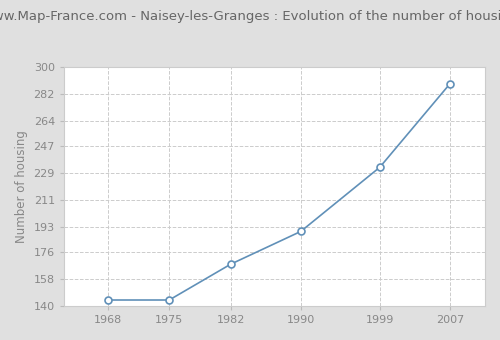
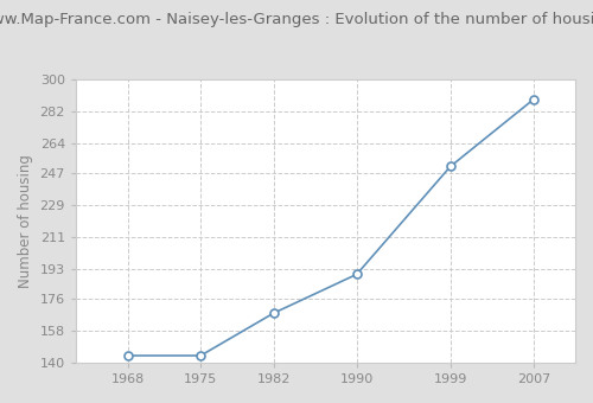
1999: 233 -> 251
